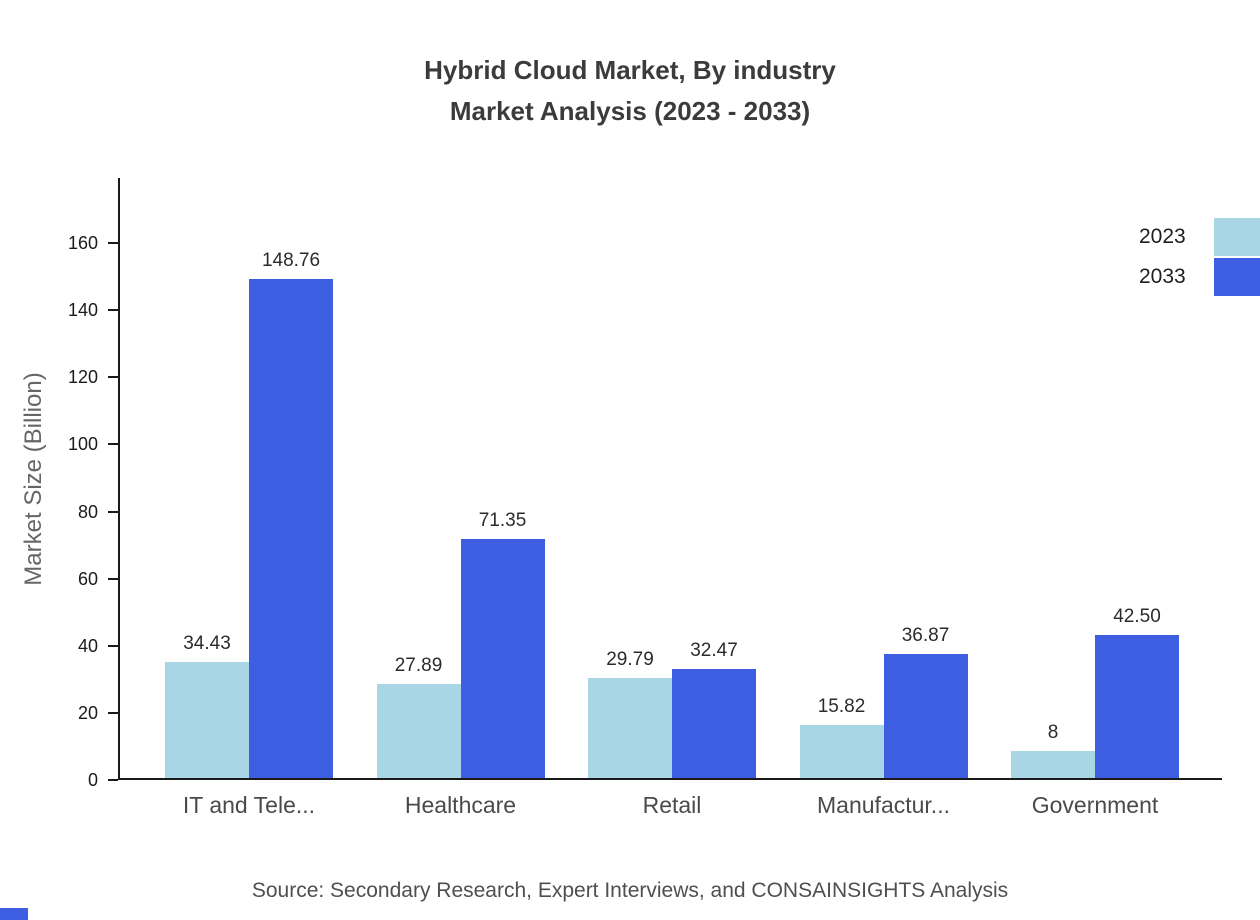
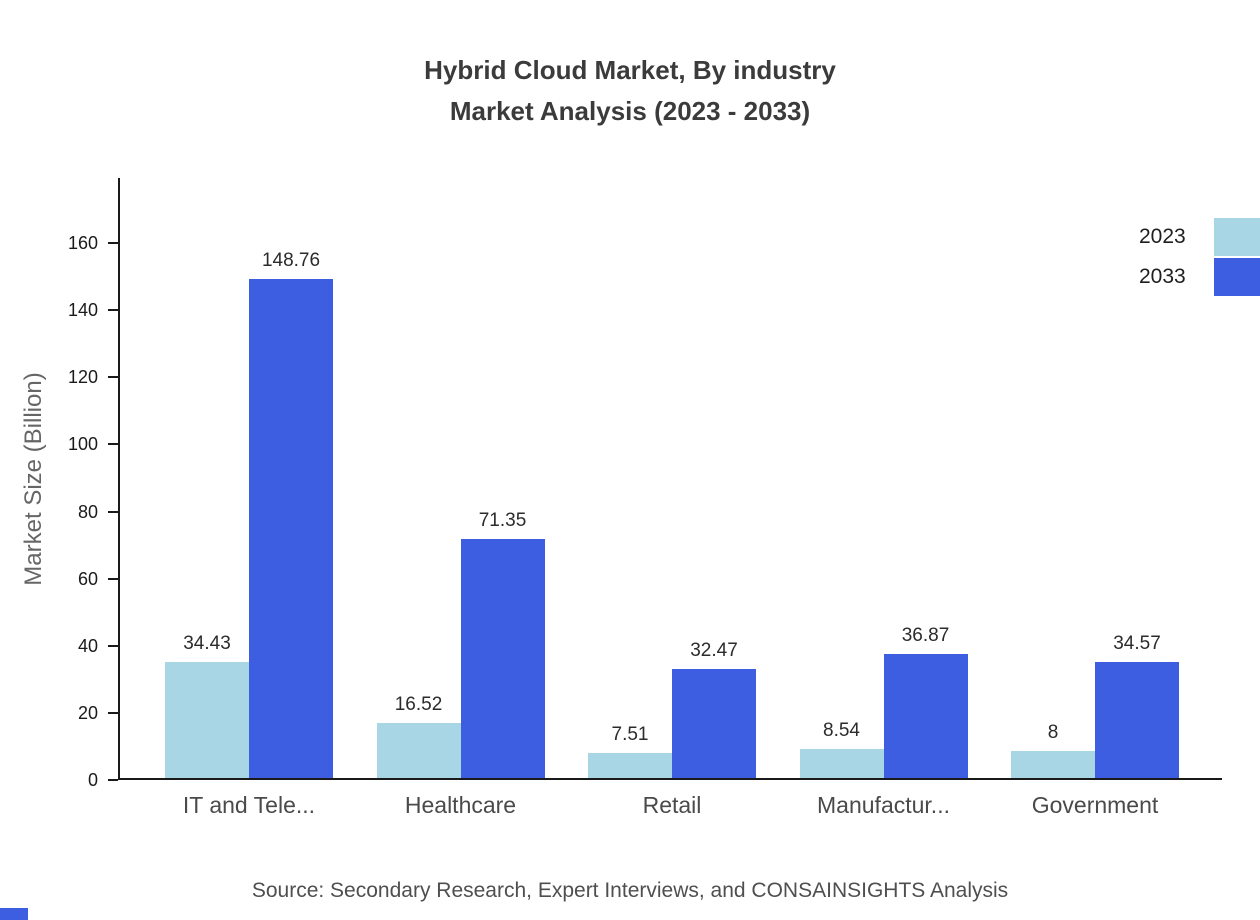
2023/Healthcare: 27.89 -> 16.52
2023/Retail: 29.79 -> 7.51
2023/Manufactur...: 15.82 -> 8.54
2033/Government: 42.50 -> 34.57
